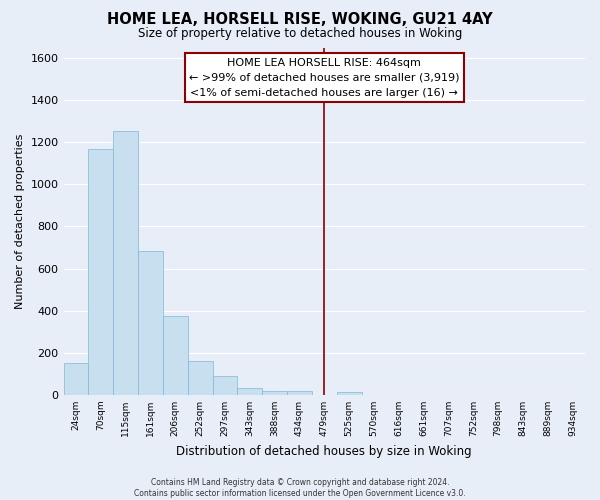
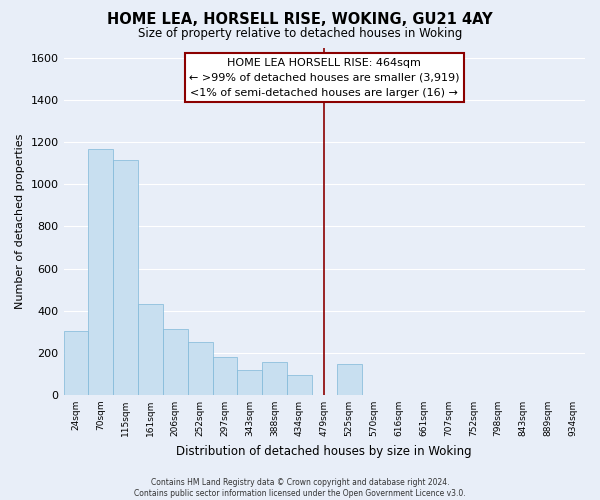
24sqm: 150 -> 305
115sqm: 1255 -> 1115
161sqm: 685 -> 430
206sqm: 375 -> 315
252sqm: 160 -> 250
297sqm: 90 -> 180
343sqm: 35 -> 120
388sqm: 20 -> 155
434sqm: 20 -> 95
525sqm: 15 -> 145
